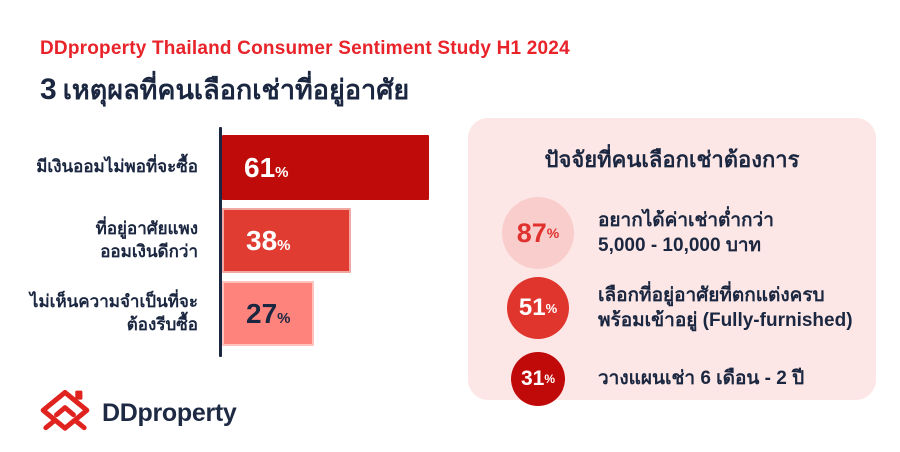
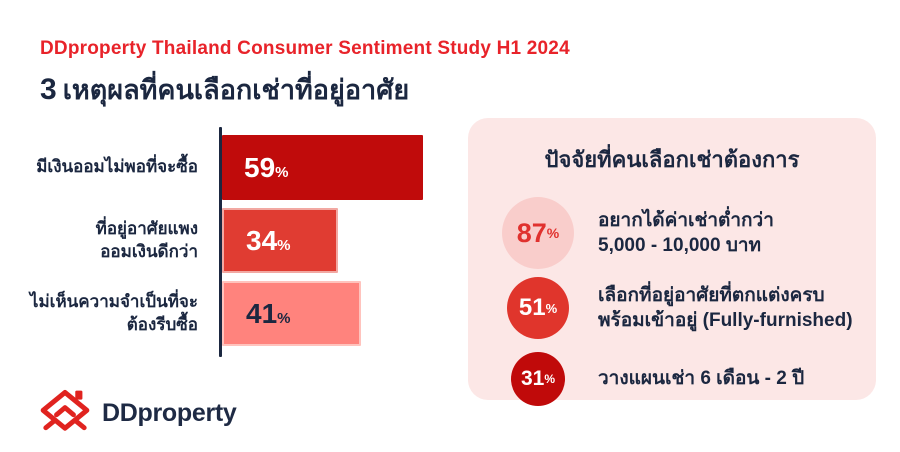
มีเงินออมไม่พอที่จะซื้อ: 61 -> 59
ที่อยู่อาศัยแพง ออมเงินดีกว่า: 38 -> 34
ไม่เห็นความจำเป็นที่จะ ต้องรีบซื้อ: 27 -> 41
